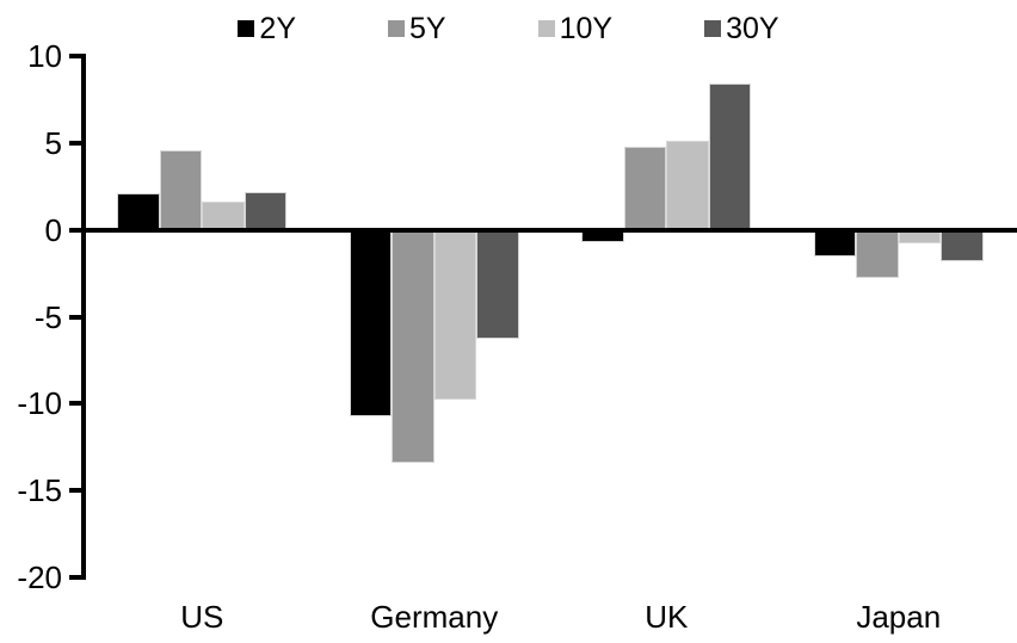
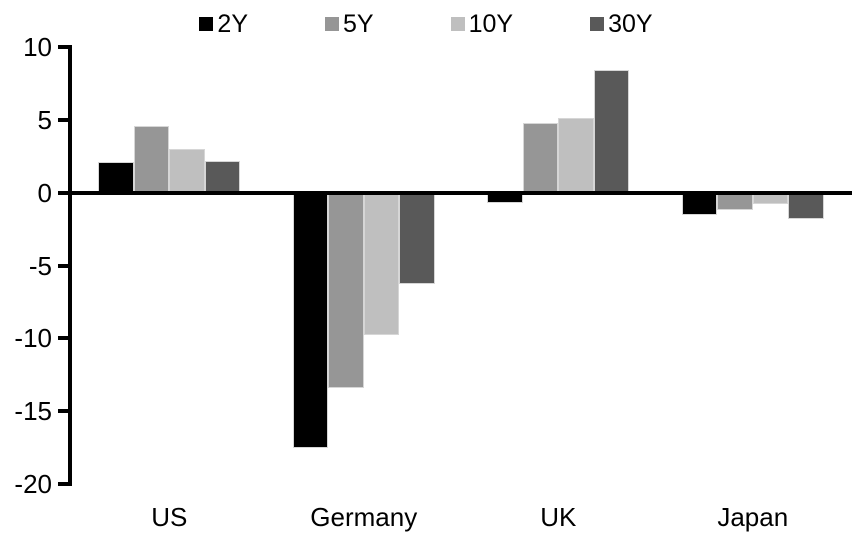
10Y/US: 1.6 -> 3.0
2Y/Germany: -10.7 -> -17.5
5Y/Japan: -2.8 -> -1.2
